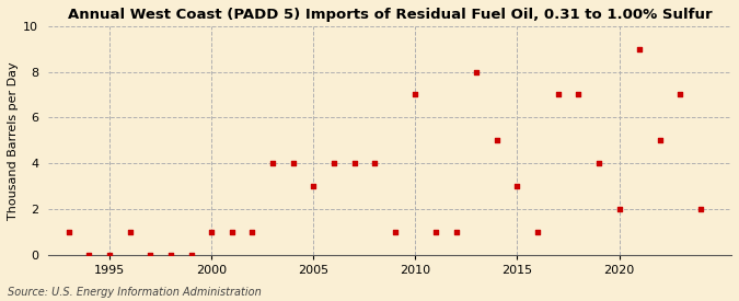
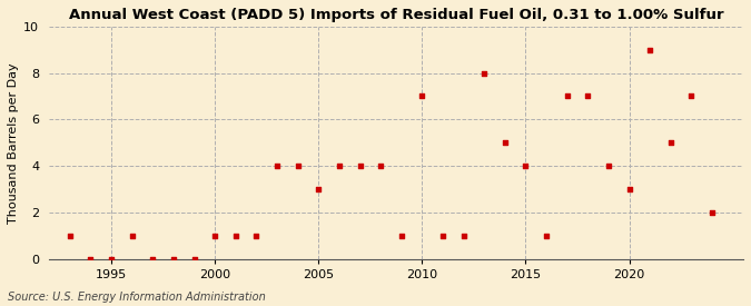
2015: 3 -> 4
2020: 2 -> 3
